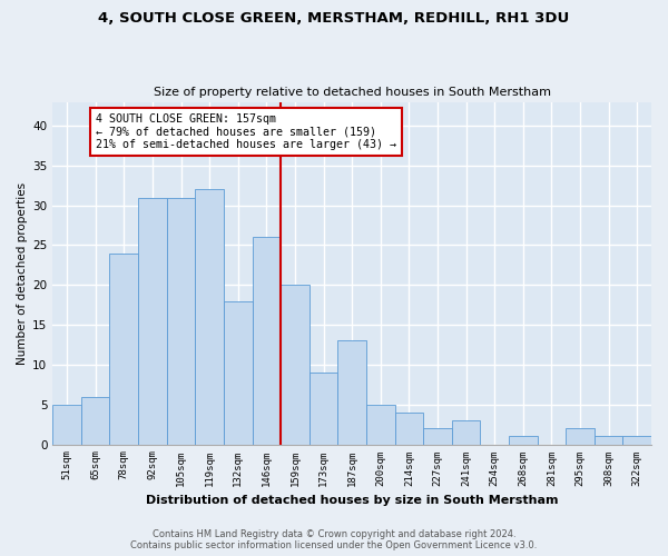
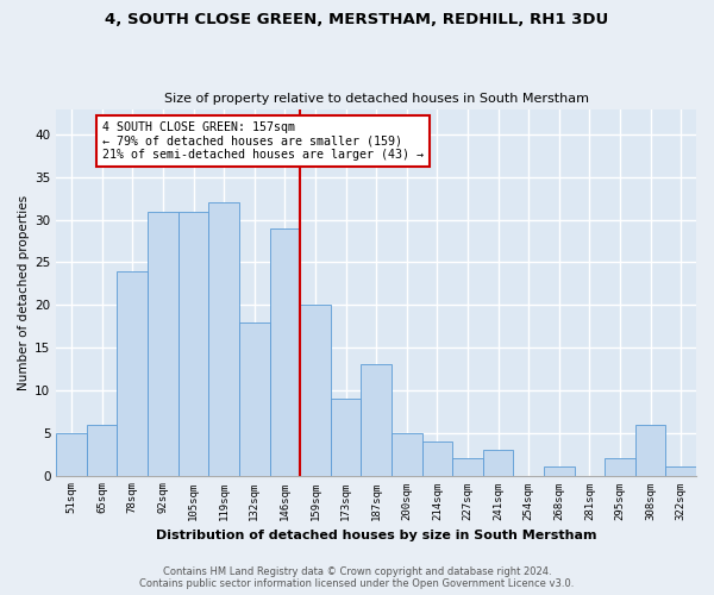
146sqm: 26 -> 29
308sqm: 1 -> 6
